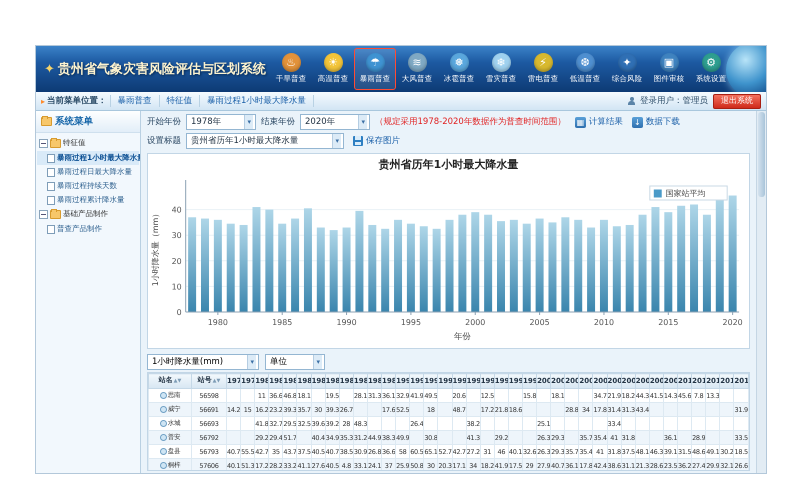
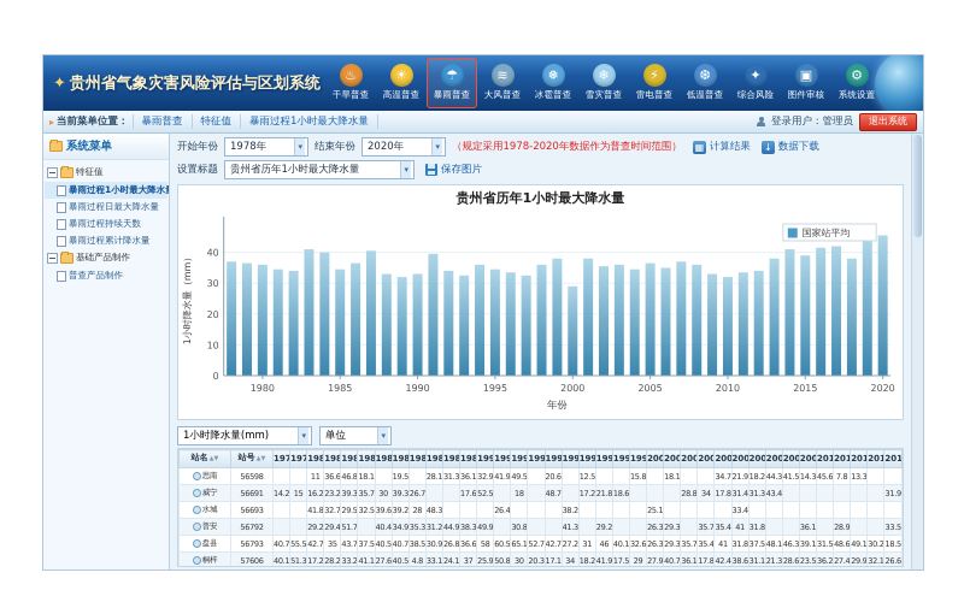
2000: 39 -> 29
2010: 36 -> 32
